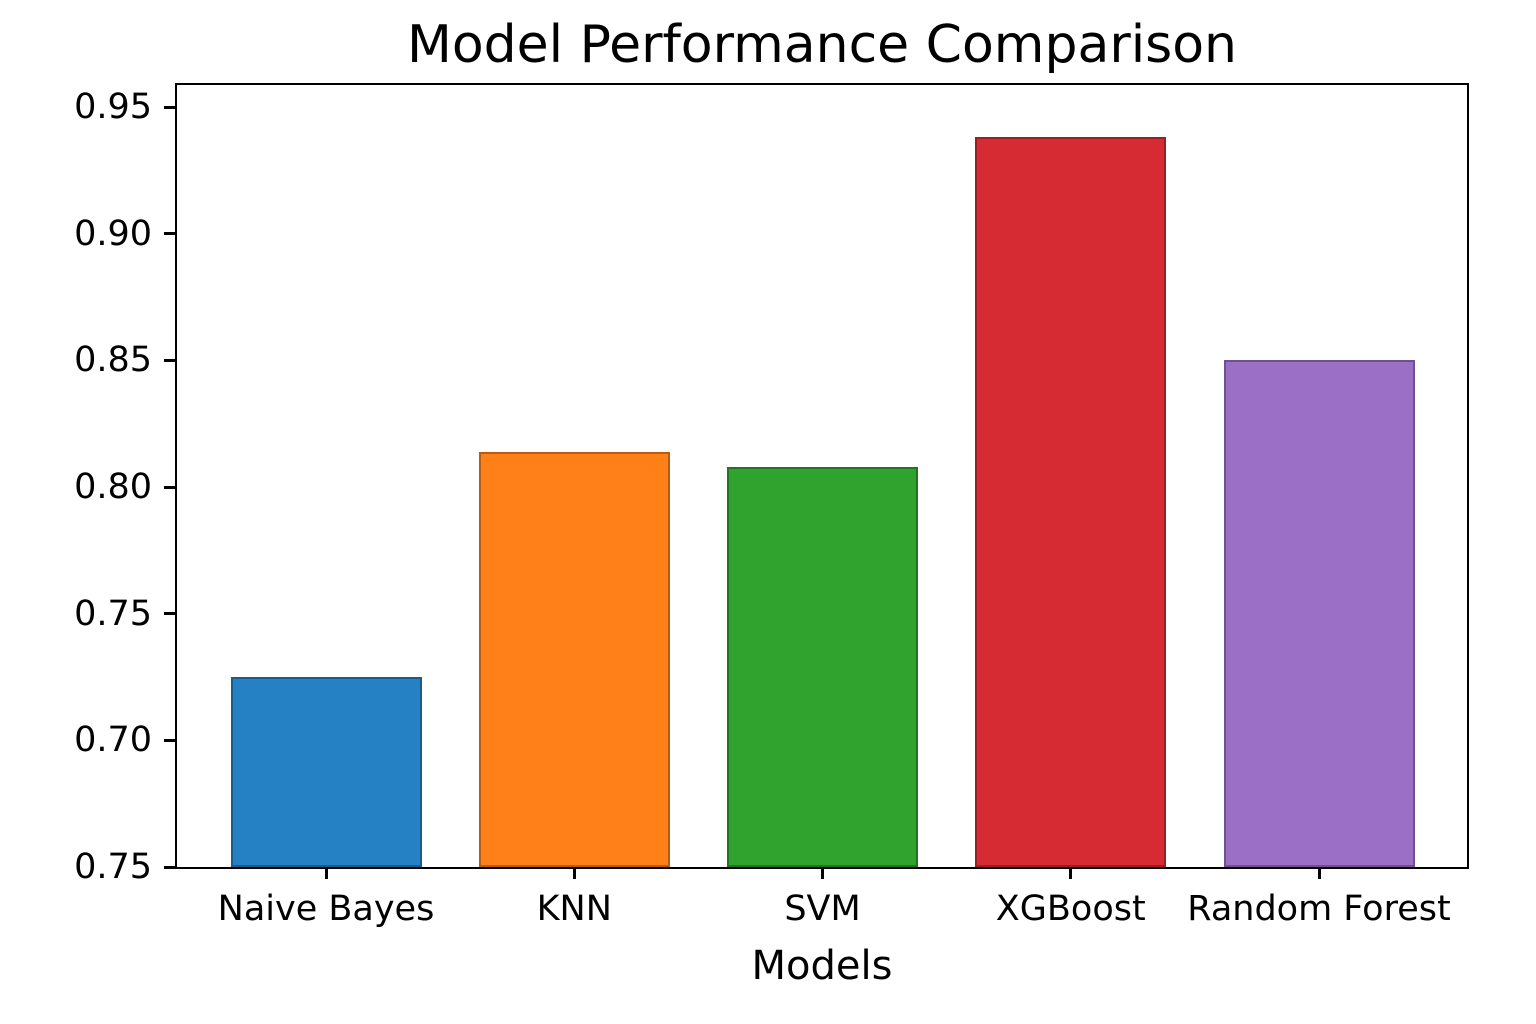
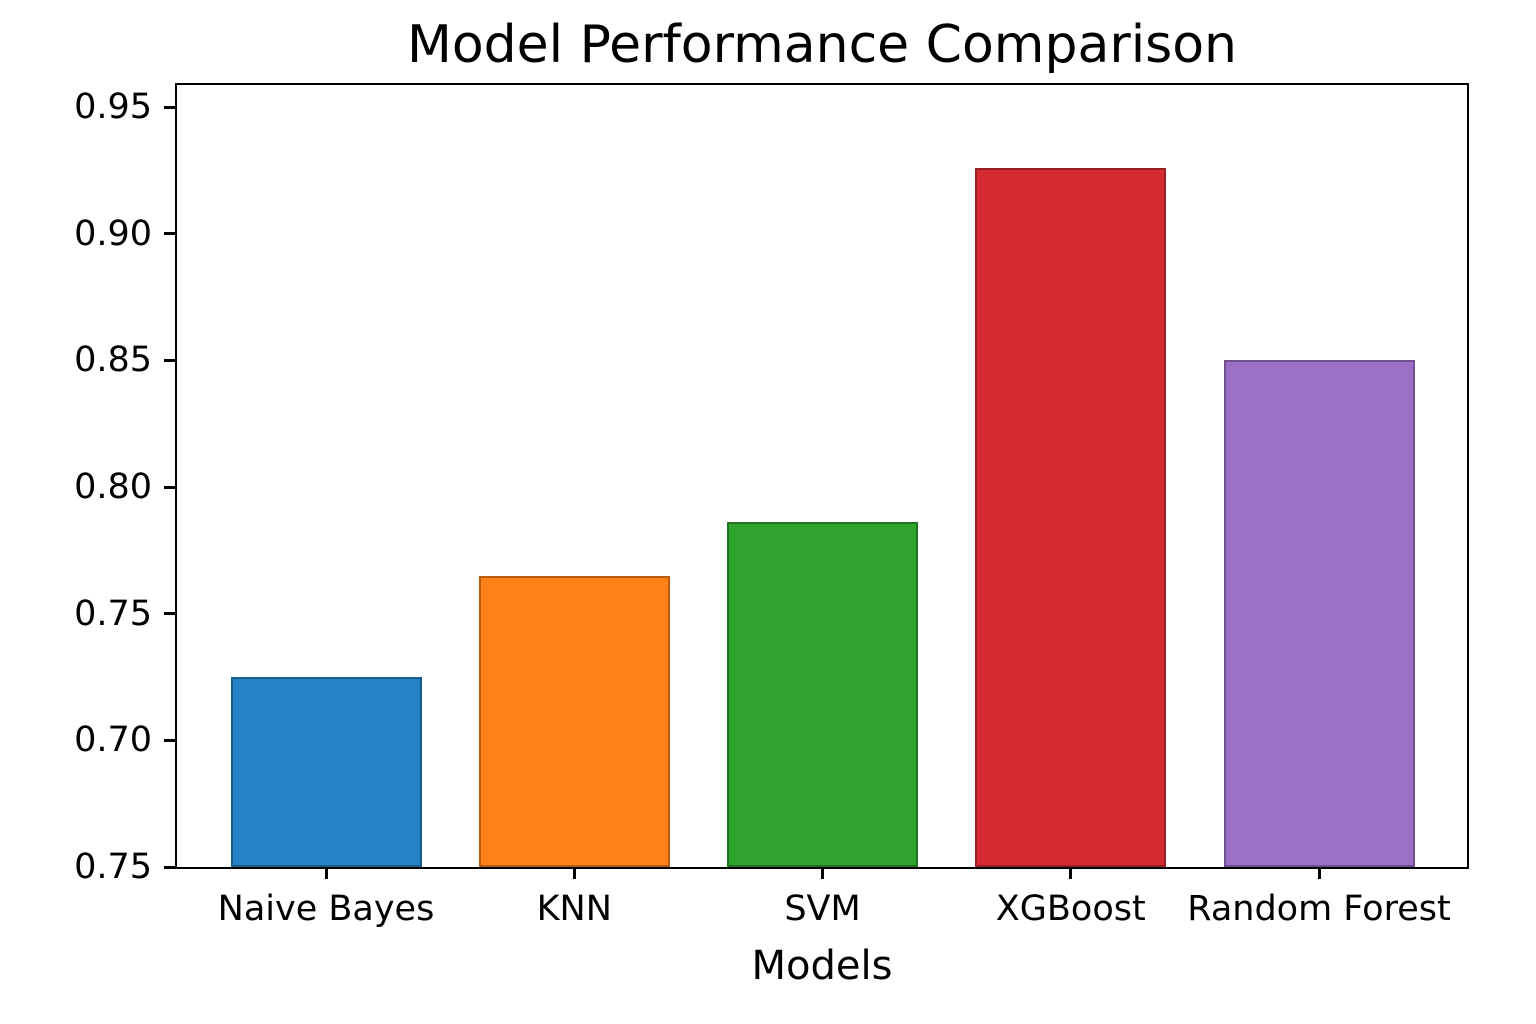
KNN: 0.814 -> 0.765
SVM: 0.808 -> 0.786
XGBoost: 0.938 -> 0.926
